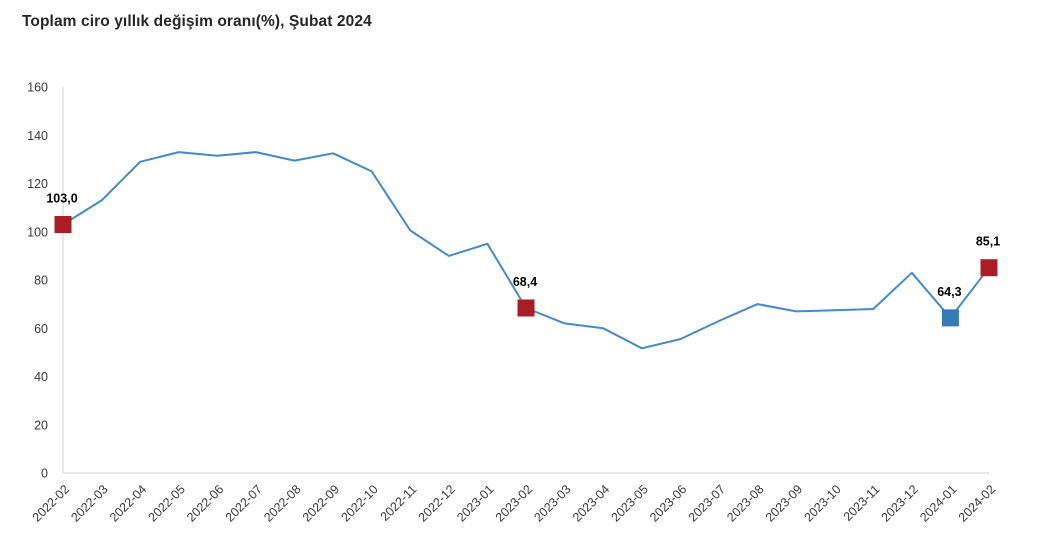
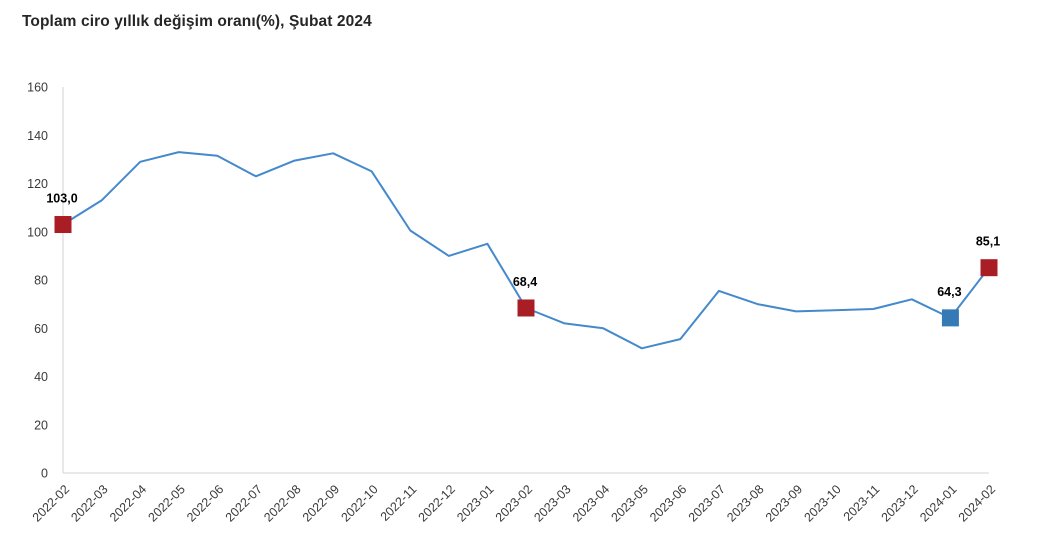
2022-07: 133 -> 123
2023-07: 63 -> 76
2023-12: 83 -> 72
